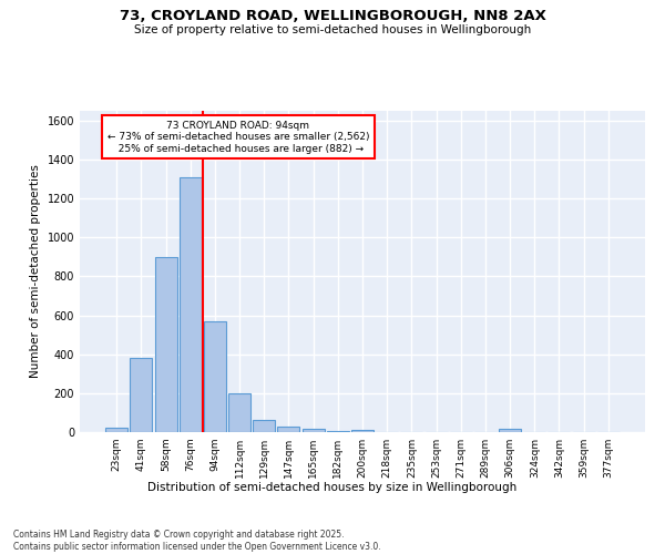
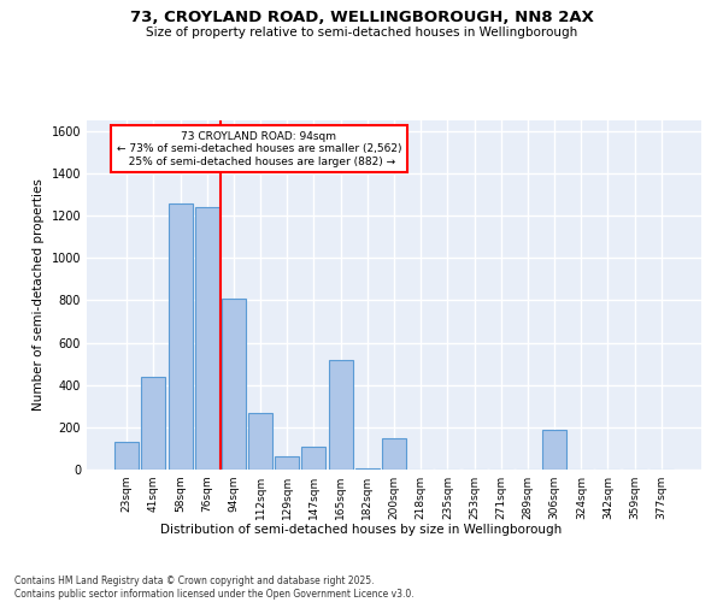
23sqm: 20 -> 130
41sqm: 380 -> 440
58sqm: 900 -> 1260
76sqm: 1310 -> 1240
94sqm: 570 -> 810
112sqm: 200 -> 270
147sqm: 30 -> 110
165sqm: 20 -> 520
200sqm: 10 -> 150
306sqm: 20 -> 190
